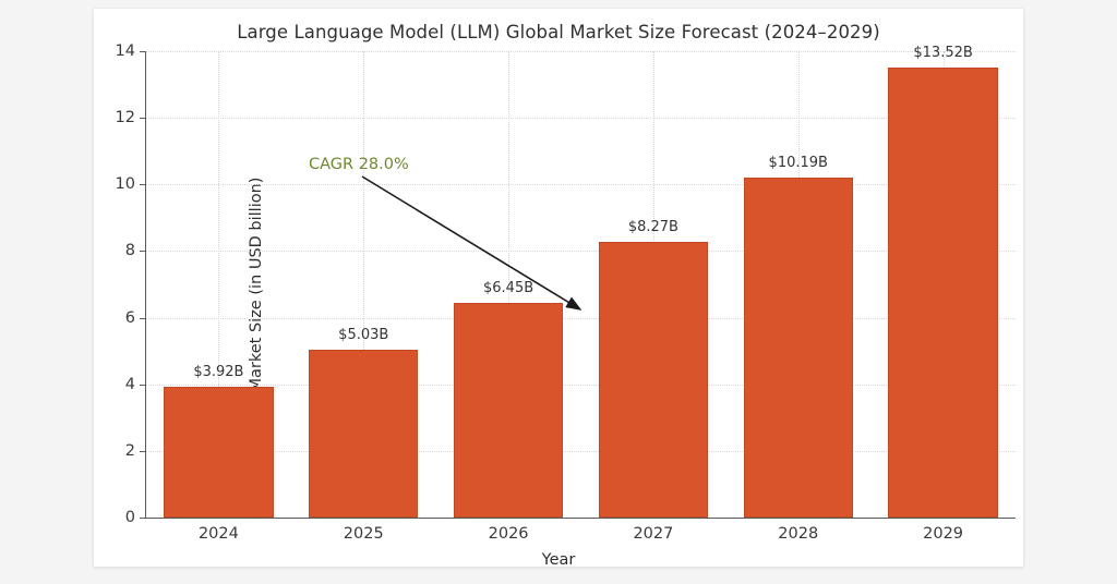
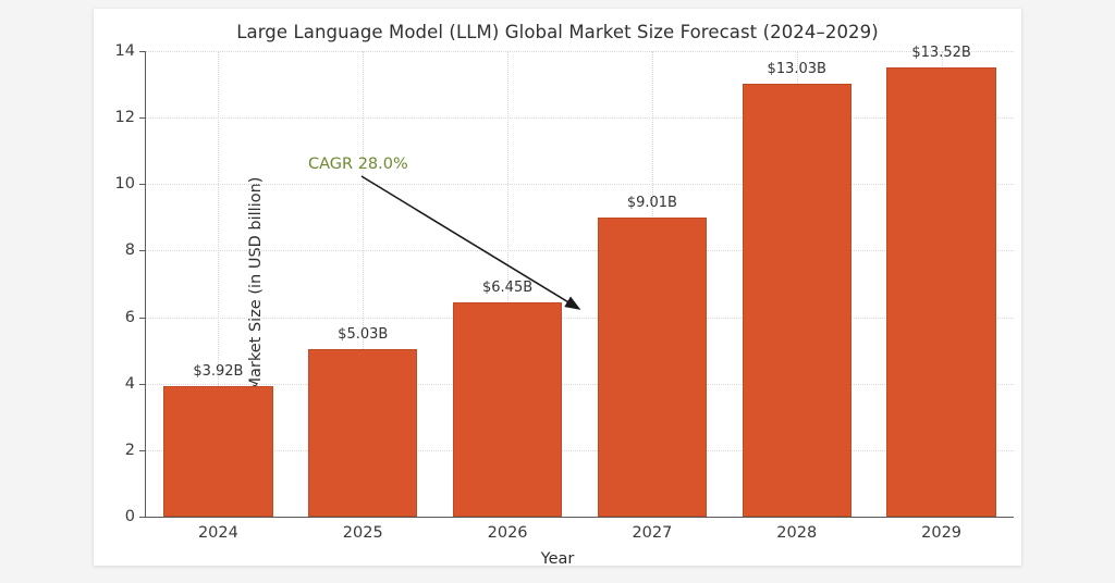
2027: $8.27B -> $9.01B
2028: $10.19B -> $13.03B
